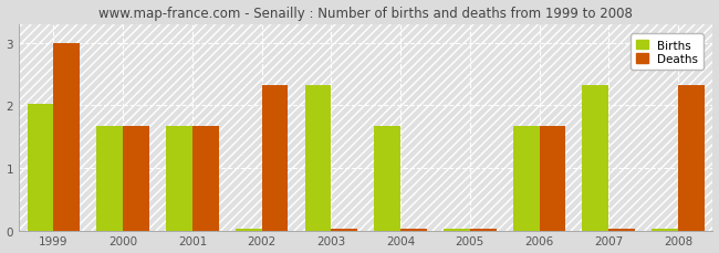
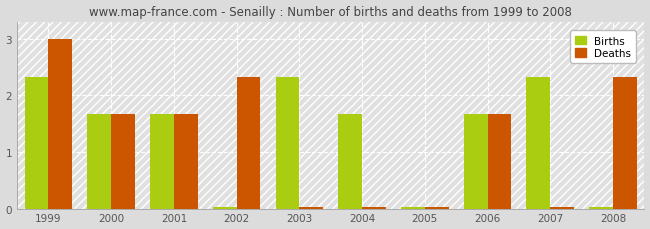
Births/1999: 2.02 -> 2.33
